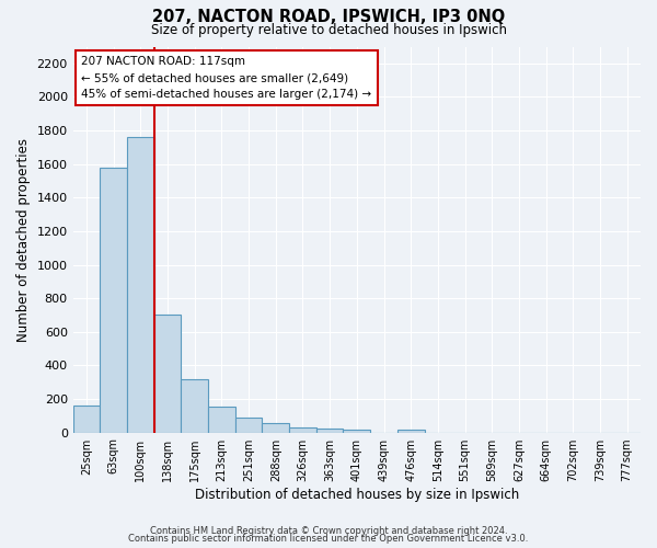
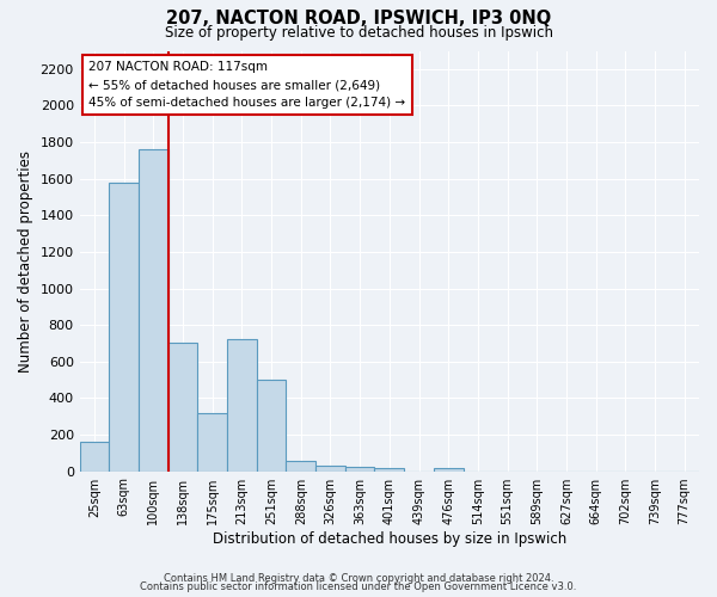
213sqm: 160 -> 720
251sqm: 90 -> 500
